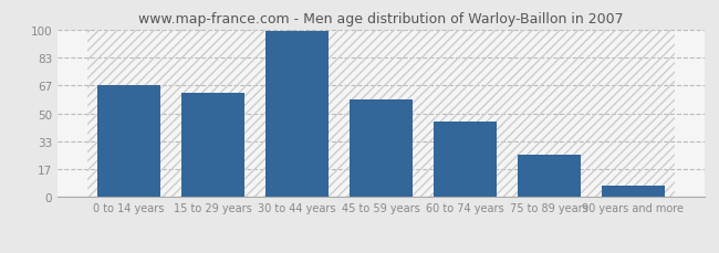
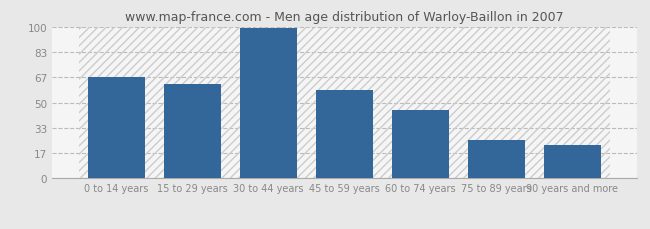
90 years and more: 7 -> 22
